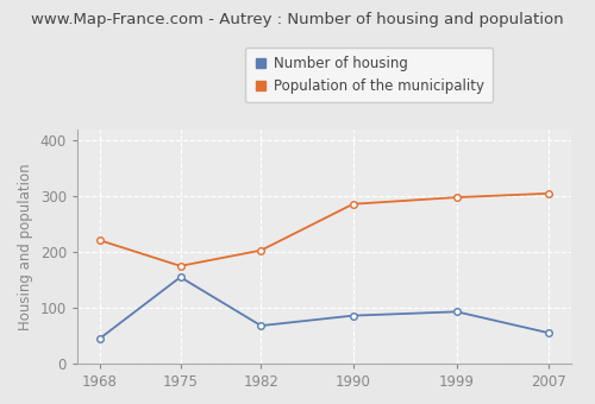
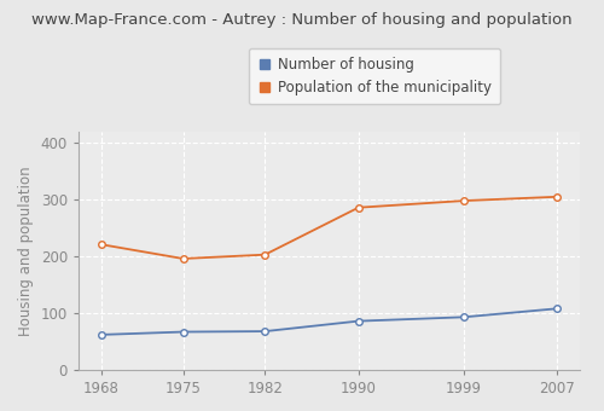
Number of housing/1968: 45 -> 62
Number of housing/1975: 155 -> 67
Population of the municipality/1975: 175 -> 196
Number of housing/2007: 55 -> 108
